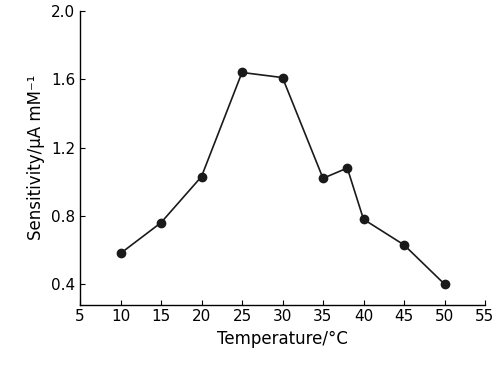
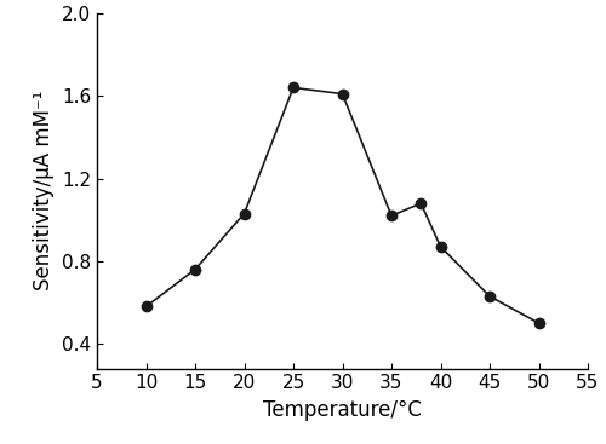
40: 0.78 -> 0.87
50: 0.40 -> 0.50
